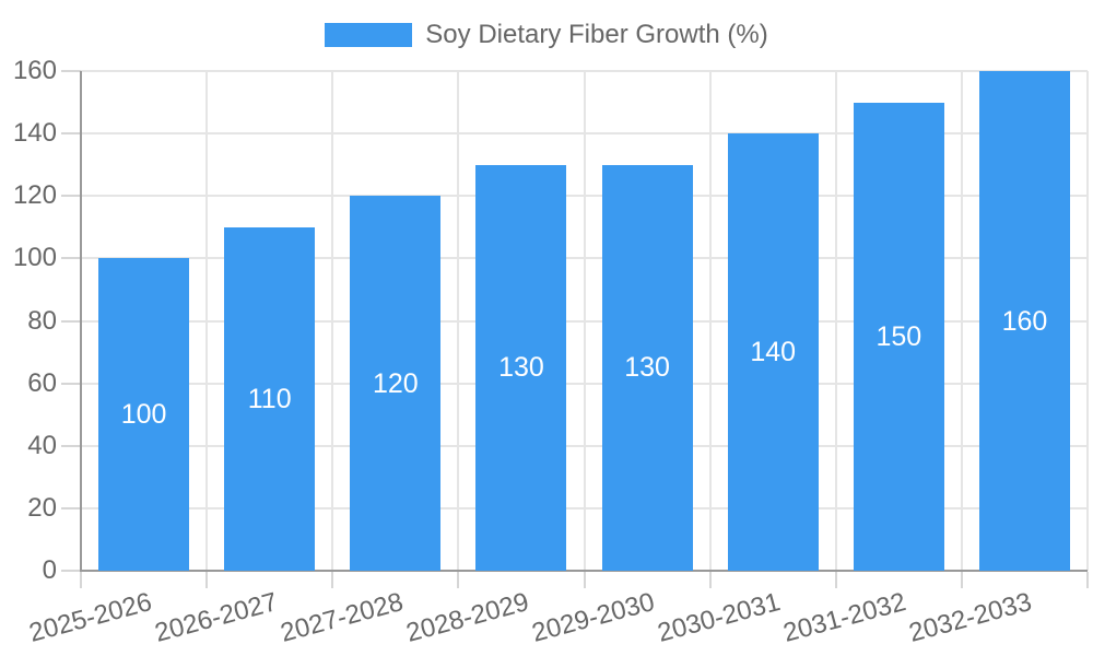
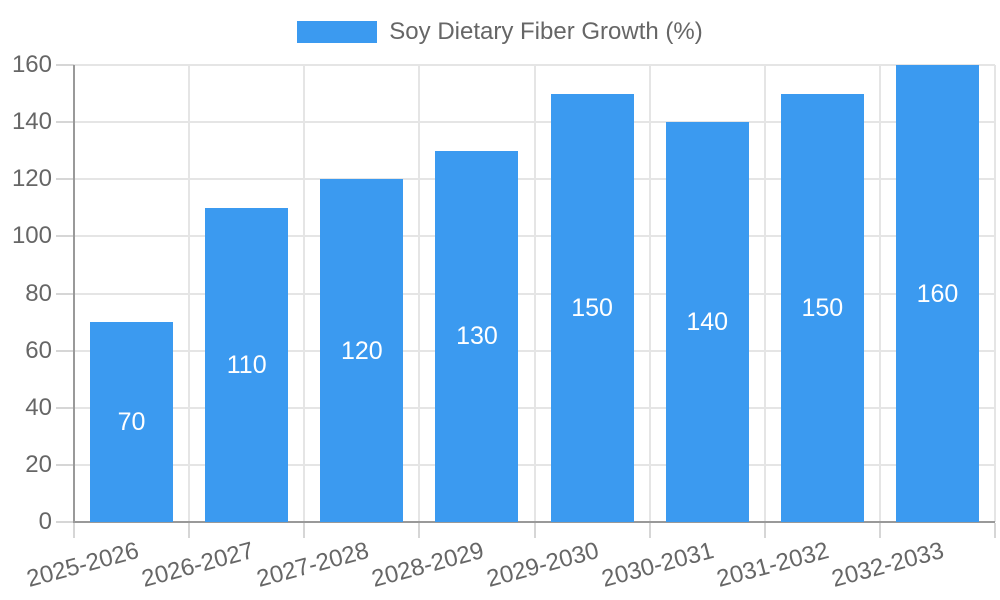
2025-2026: 100 -> 70
2029-2030: 130 -> 150
